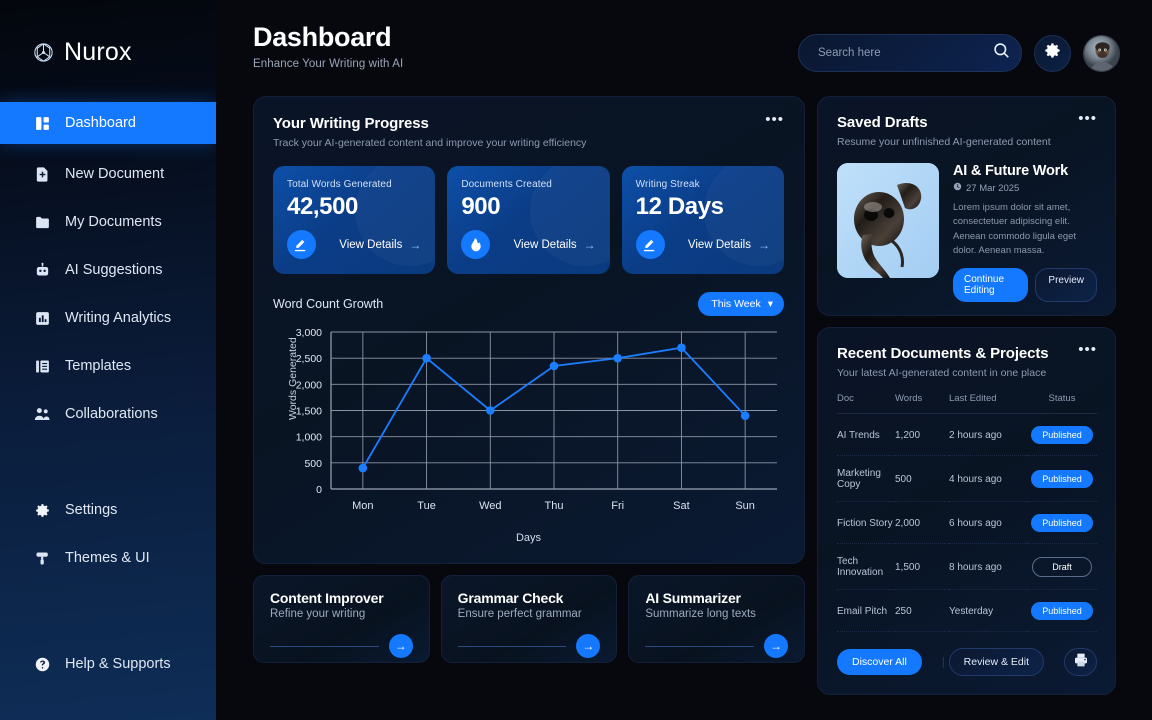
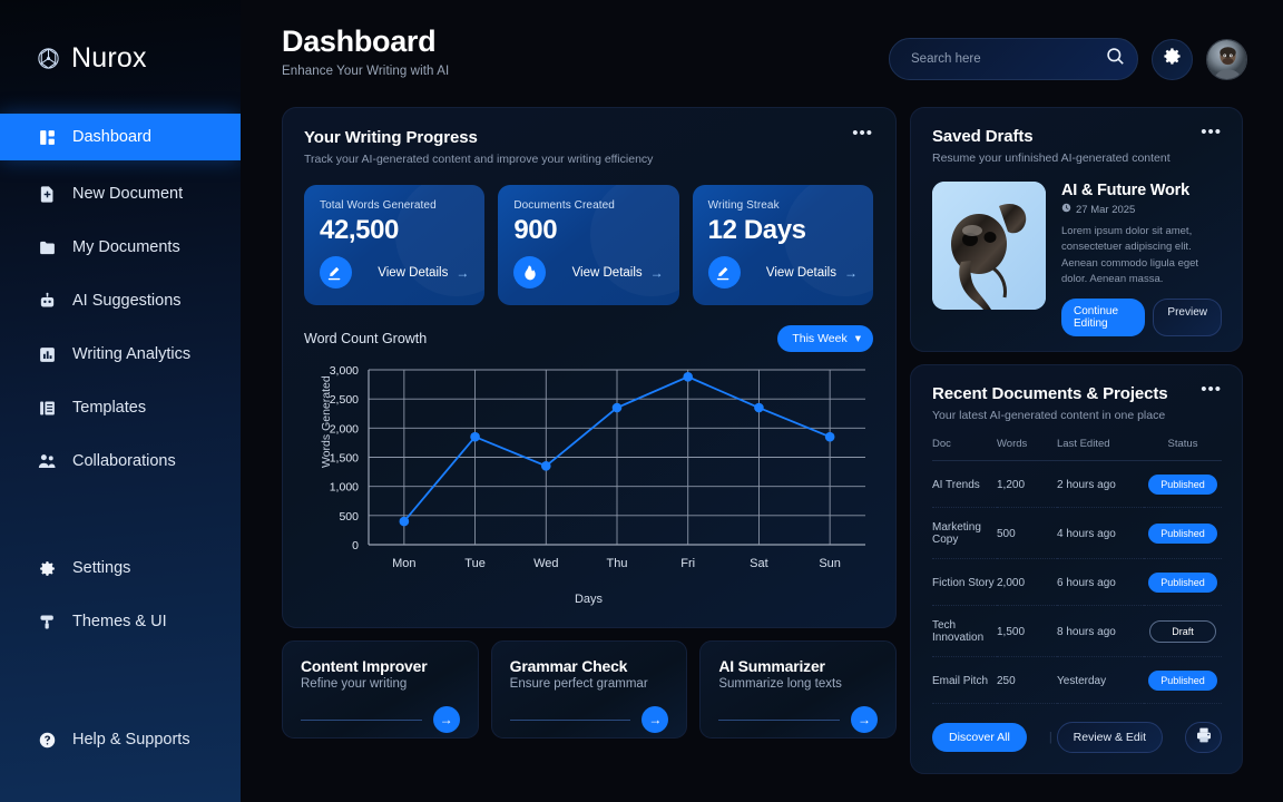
Tue: 2500 -> 1800
Wed: 1500 -> 1400
Fri: 2500 -> 2900
Sat: 2700 -> 2400
Sun: 1400 -> 1800
